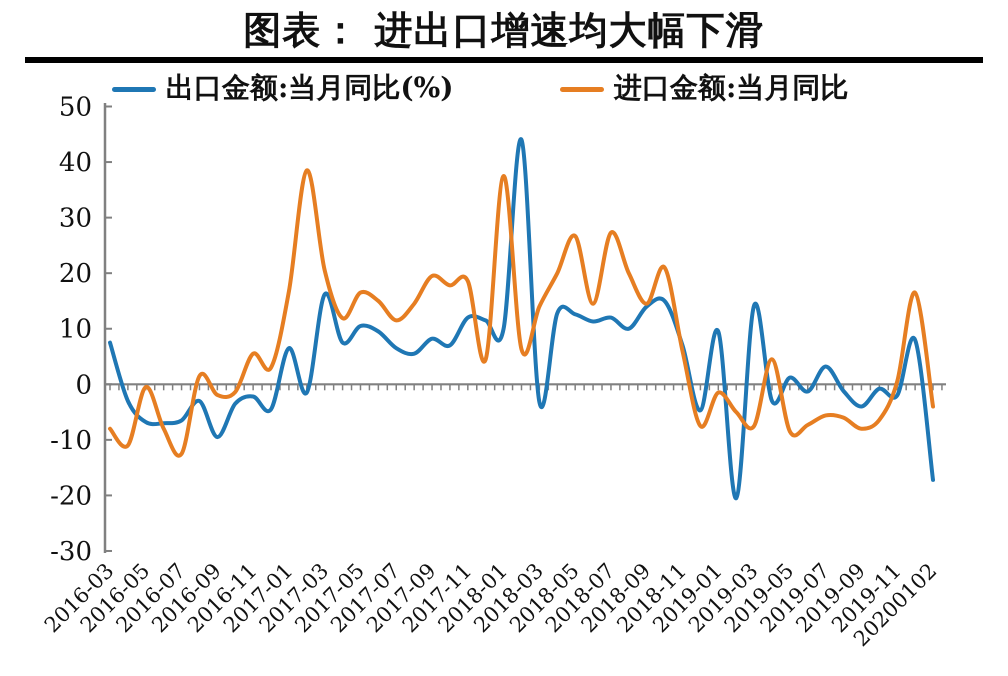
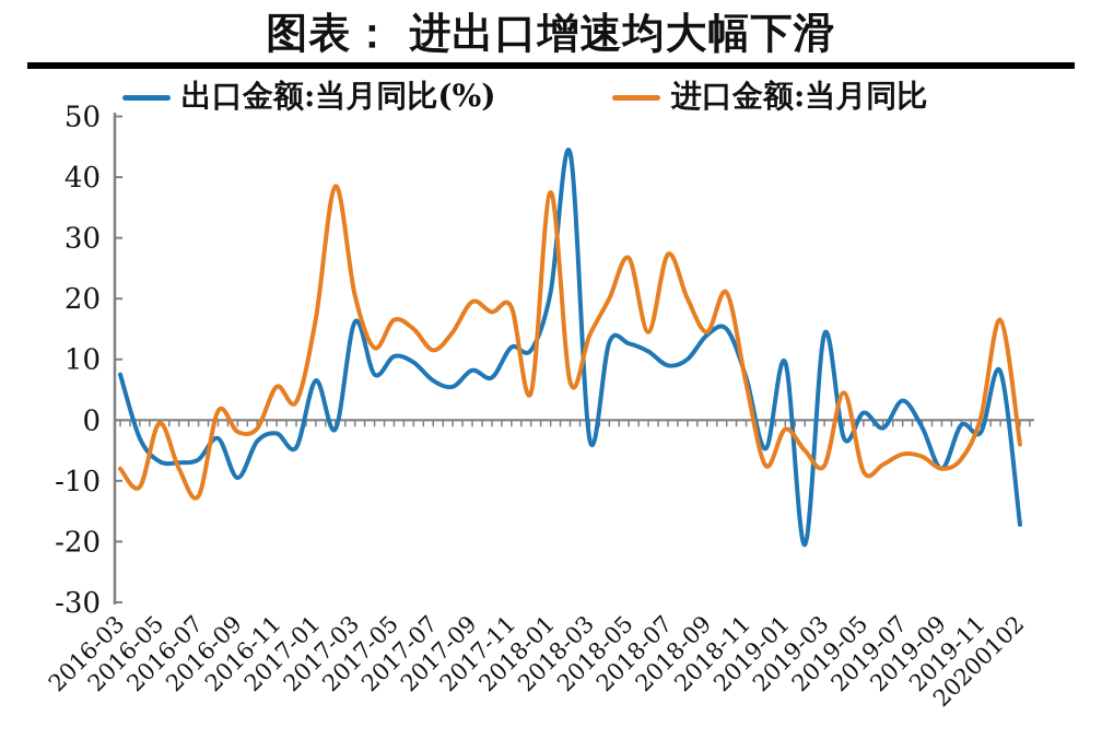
出口金额:当月同比(%)/2018-01: 10 -> 21
出口金额:当月同比(%)/2018-07: 12 -> 9
出口金额:当月同比(%)/2019-09: -4 -> -8
